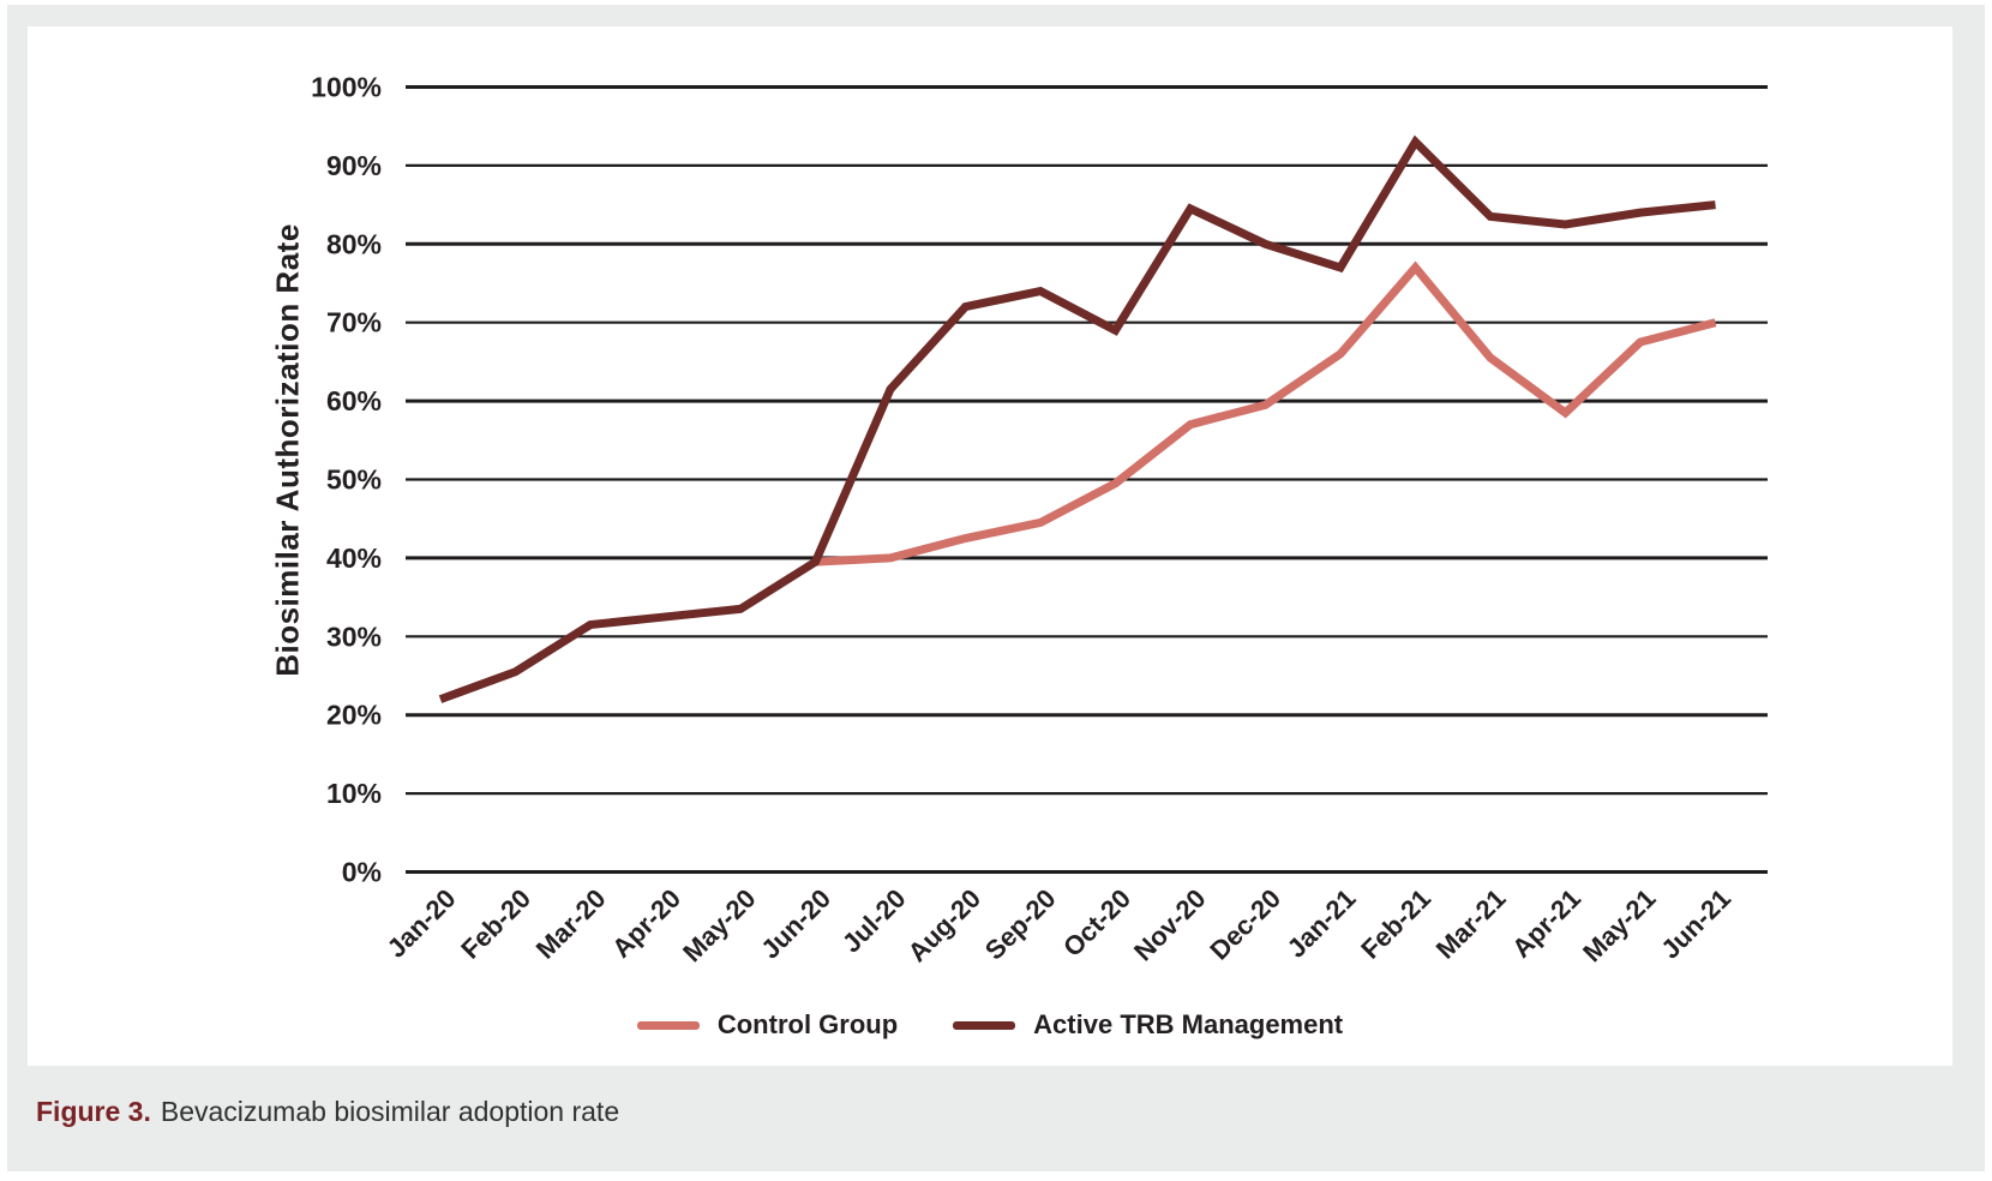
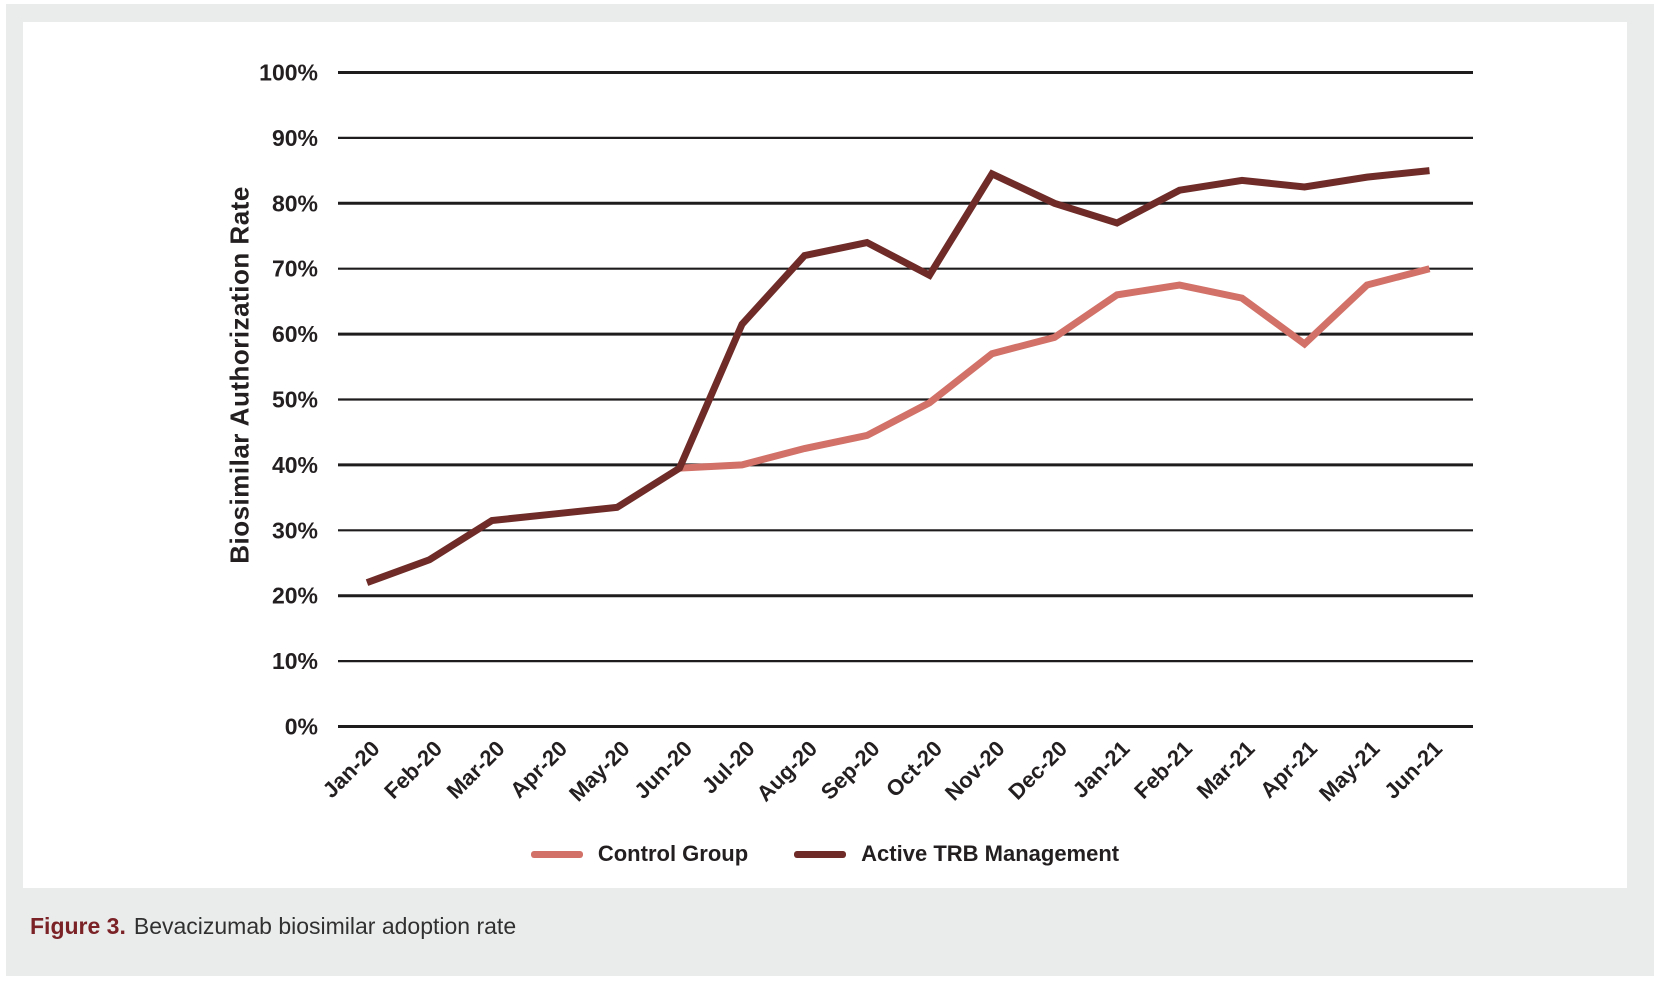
Control Group/Feb-21: 77% -> 68%
Active TRB Management/Feb-21: 93% -> 82%
